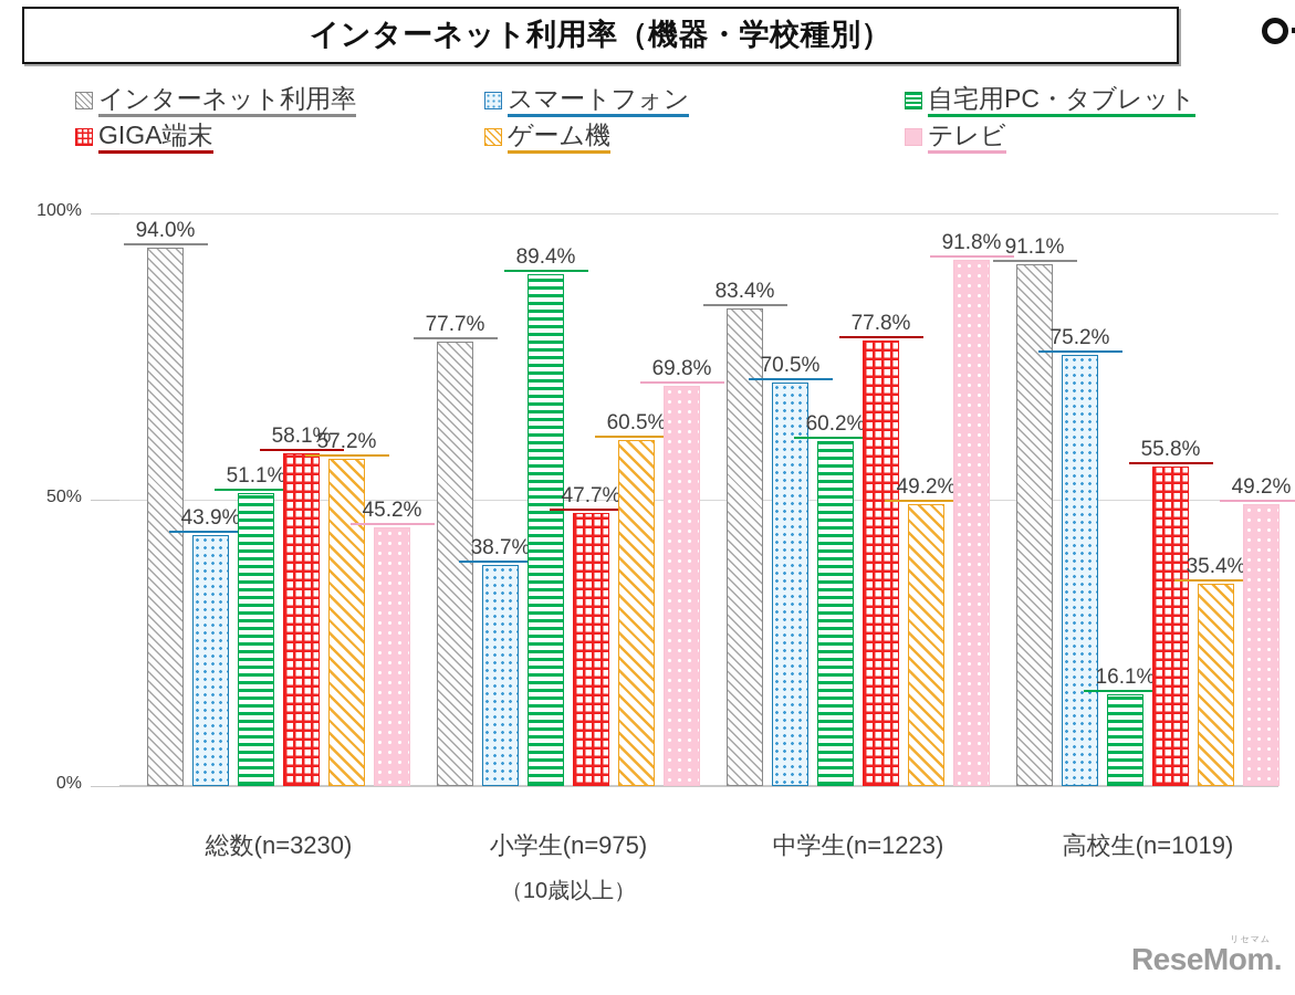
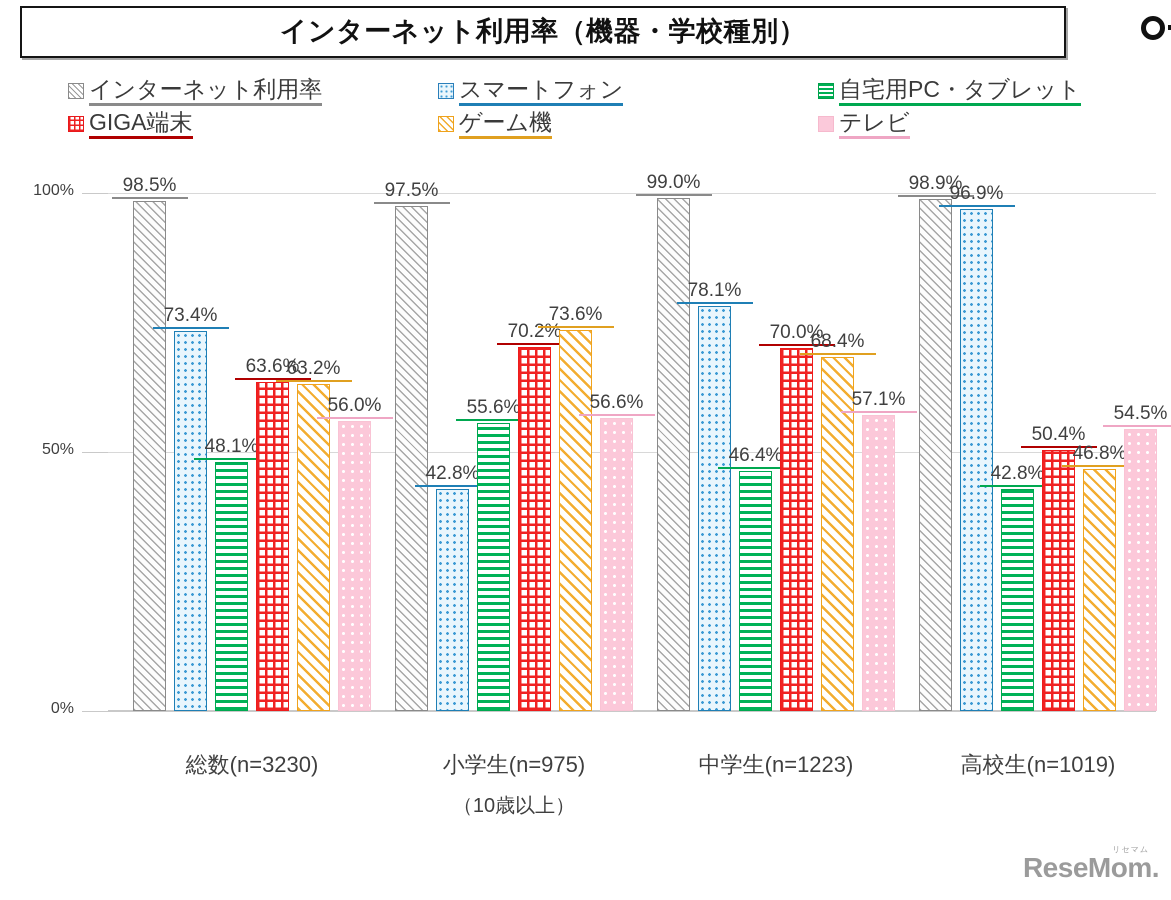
インターネット利用率/総数(n=3230): 94.0% -> 98.5%
スマートフォン/総数(n=3230): 43.9% -> 73.4%
自宅用PC・タブレット/総数(n=3230): 51.1% -> 48.1%
GIGA端末/総数(n=3230): 58.1% -> 63.6%
ゲーム機/総数(n=3230): 57.2% -> 63.2%
テレビ/総数(n=3230): 45.2% -> 56.0%
インターネット利用率/小学生(n=975): 77.7% -> 97.5%
スマートフォン/小学生(n=975): 38.7% -> 42.8%
自宅用PC・タブレット/小学生(n=975): 89.4% -> 55.6%
GIGA端末/小学生(n=975): 47.7% -> 70.2%
ゲーム機/小学生(n=975): 60.5% -> 73.6%
テレビ/小学生(n=975): 69.8% -> 56.6%
インターネット利用率/中学生(n=1223): 83.4% -> 99.0%
スマートフォン/中学生(n=1223): 70.5% -> 78.1%
自宅用PC・タブレット/中学生(n=1223): 60.2% -> 46.4%
GIGA端末/中学生(n=1223): 77.8% -> 70.0%
ゲーム機/中学生(n=1223): 49.2% -> 68.4%
テレビ/中学生(n=1223): 91.8% -> 57.1%
インターネット利用率/高校生(n=1019): 91.1% -> 98.9%
スマートフォン/高校生(n=1019): 75.2% -> 96.9%
自宅用PC・タブレット/高校生(n=1019): 16.1% -> 42.8%
GIGA端末/高校生(n=1019): 55.8% -> 50.4%
ゲーム機/高校生(n=1019): 35.4% -> 46.8%
テレビ/高校生(n=1019): 49.2% -> 54.5%
